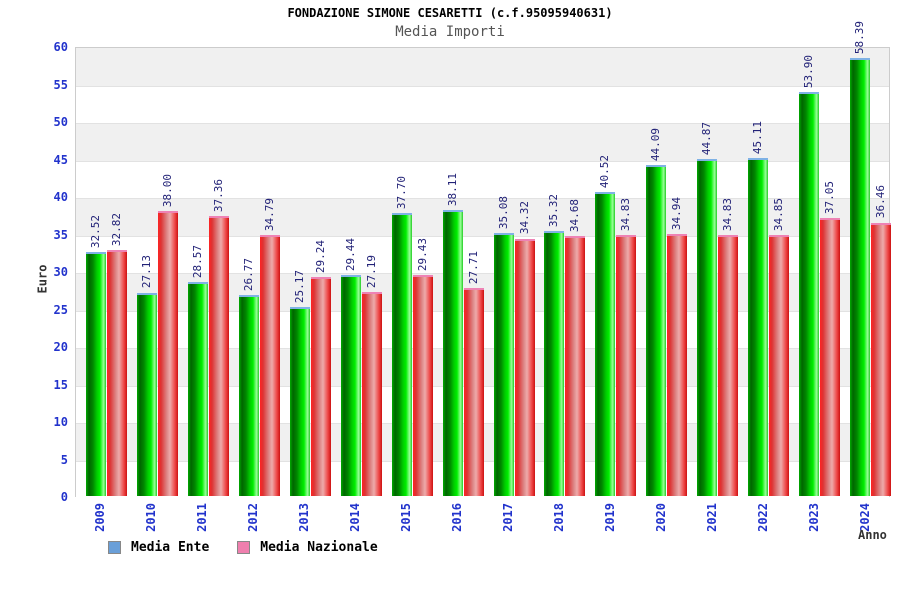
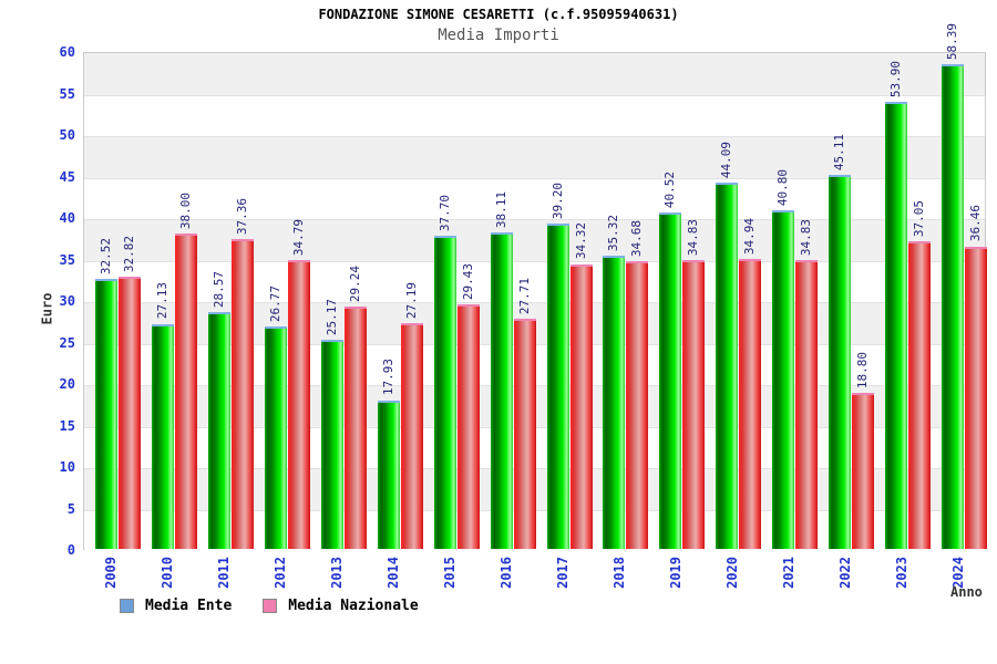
Media Ente/2014: 29.44 -> 17.93
Media Ente/2017: 35.08 -> 39.20
Media Ente/2021: 44.87 -> 40.80
Media Nazionale/2022: 34.85 -> 18.80
